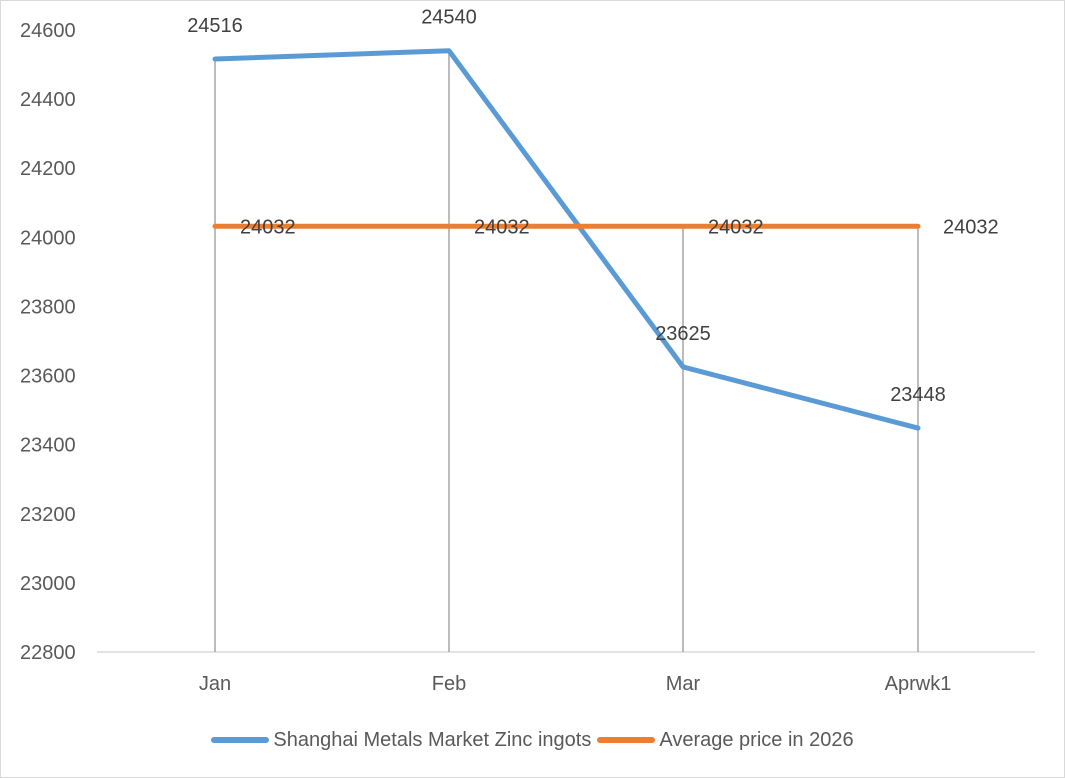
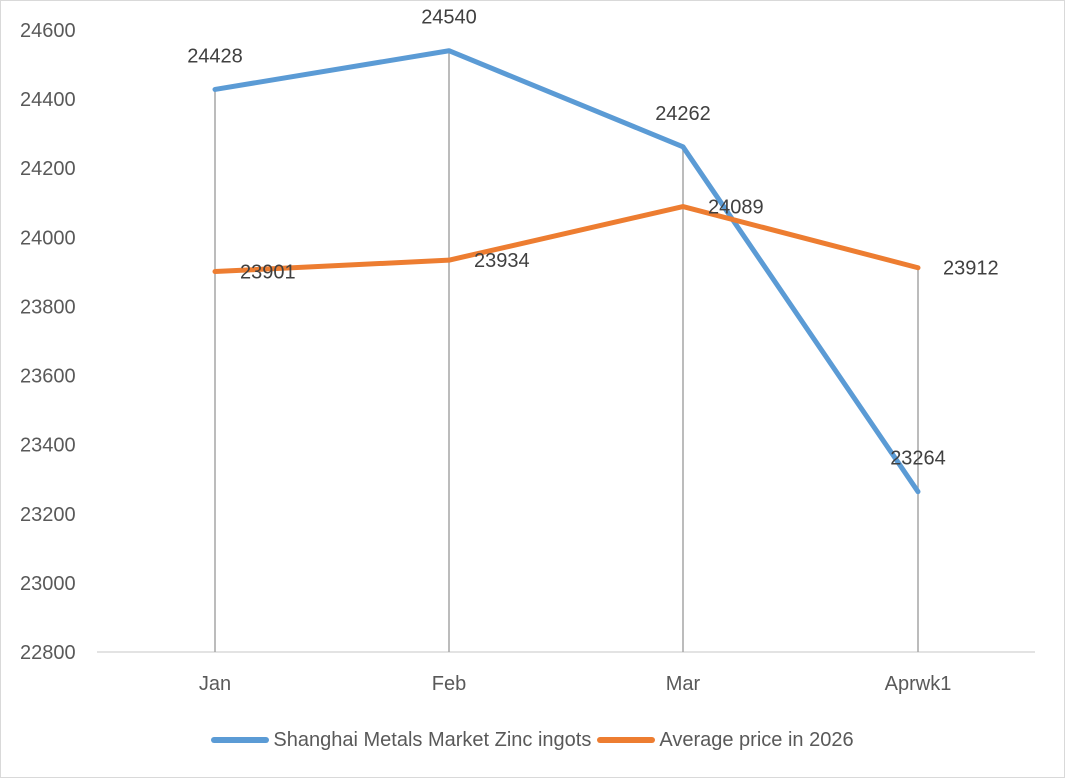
Shanghai Metals Market Zinc ingots/Jan: 24516 -> 24428
Average price in 2026/Jan: 24032 -> 23901
Average price in 2026/Feb: 24032 -> 23934
Shanghai Metals Market Zinc ingots/Mar: 23625 -> 24262
Average price in 2026/Mar: 24032 -> 24089
Shanghai Metals Market Zinc ingots/Aprwk1: 23448 -> 23264
Average price in 2026/Aprwk1: 24032 -> 23912
